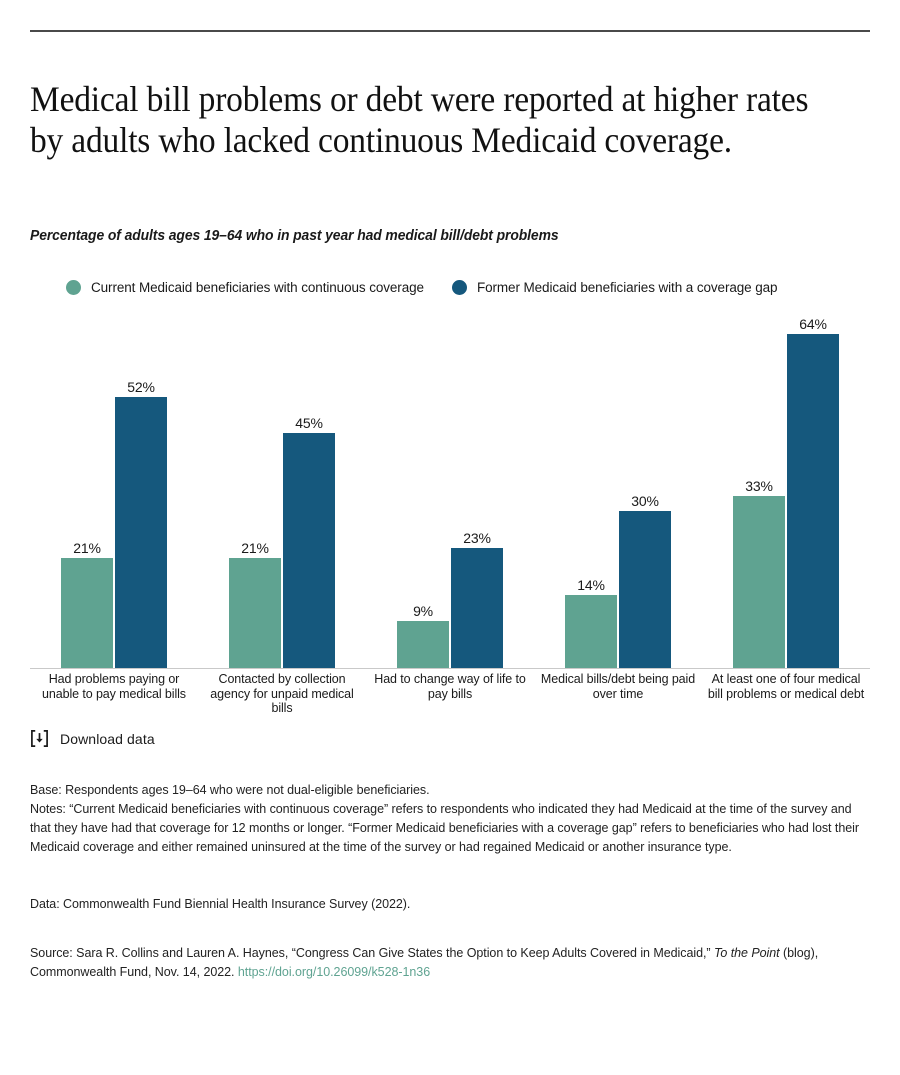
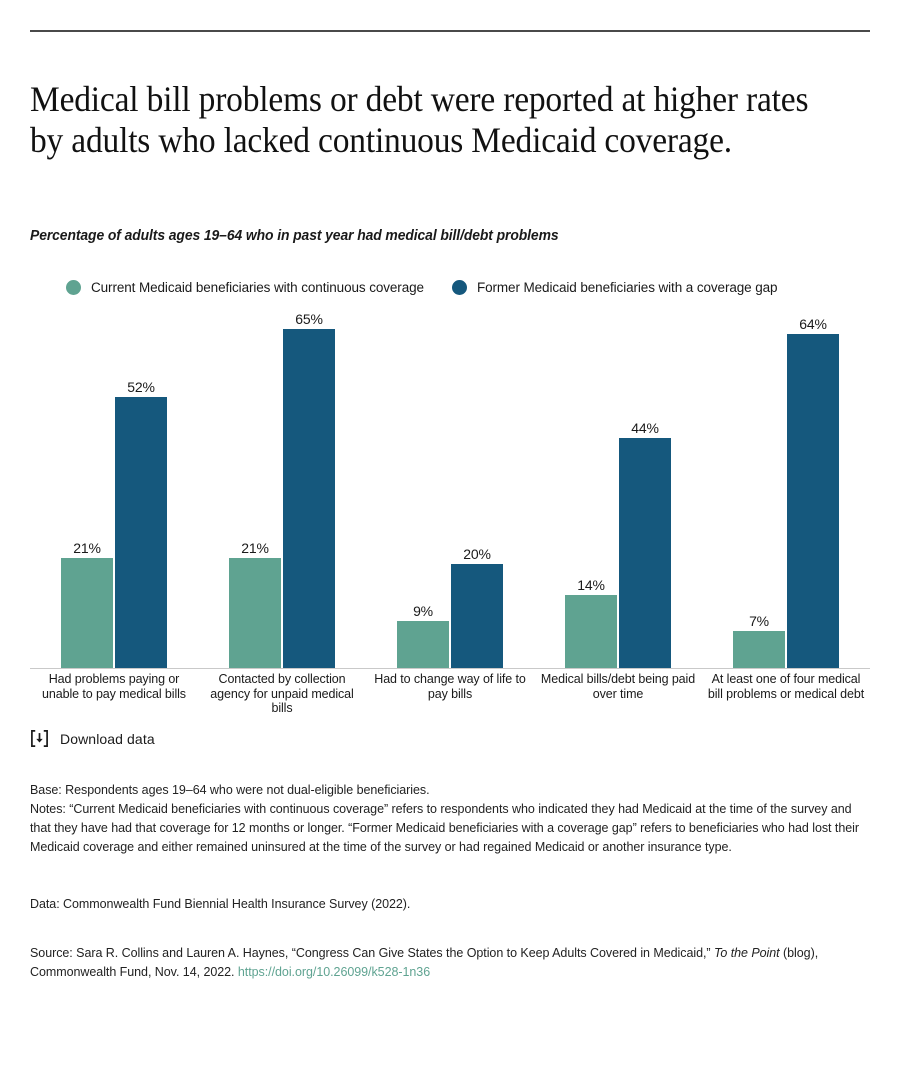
Former Medicaid beneficiaries with a coverage gap/Contacted by collection agency for unpaid medical bills: 45% -> 65%
Former Medicaid beneficiaries with a coverage gap/Had to change way of life to pay bills: 23% -> 20%
Former Medicaid beneficiaries with a coverage gap/Medical bills/debt being paid over time: 30% -> 44%
Current Medicaid beneficiaries with continuous coverage/At least one of four medical bill problems or medical debt: 33% -> 7%
